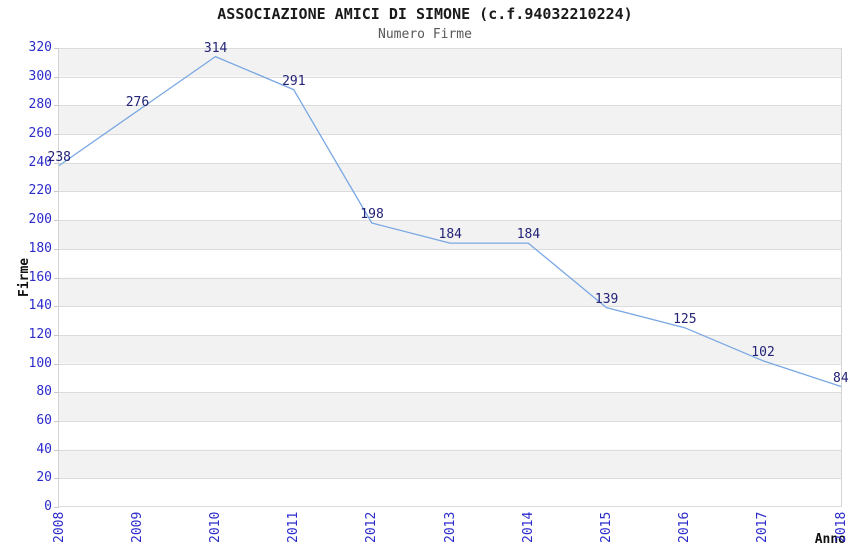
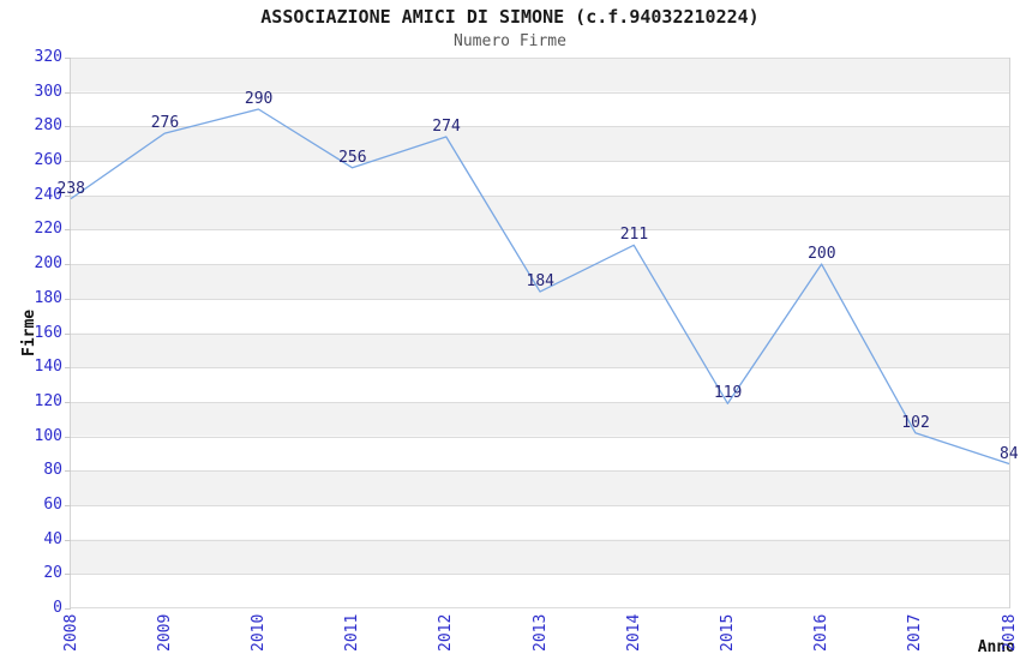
2010: 314 -> 290
2011: 291 -> 256
2012: 198 -> 274
2014: 184 -> 211
2015: 139 -> 119
2016: 125 -> 200
